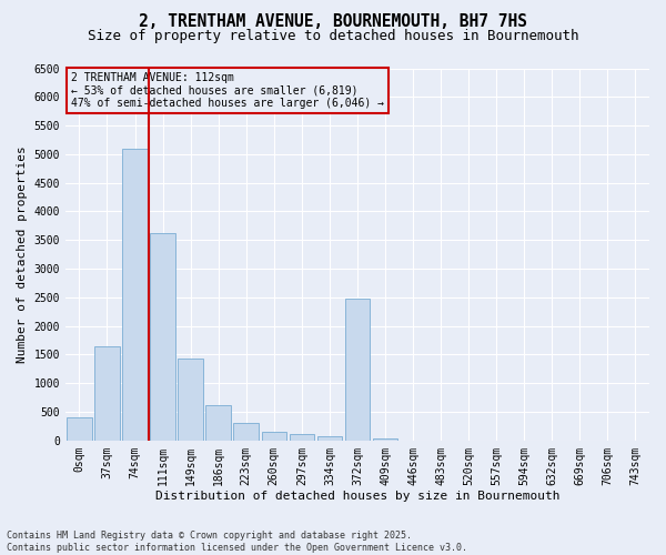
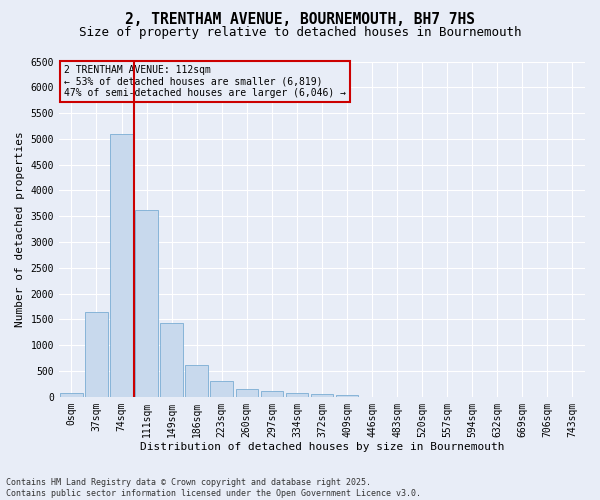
0sqm: 400 -> 80
372sqm: 2480 -> 60
